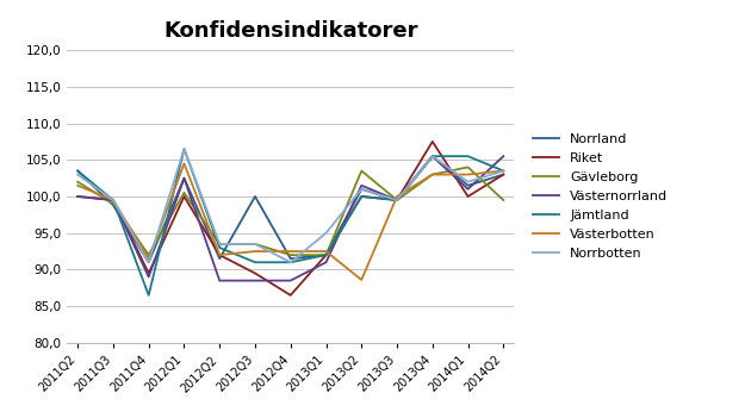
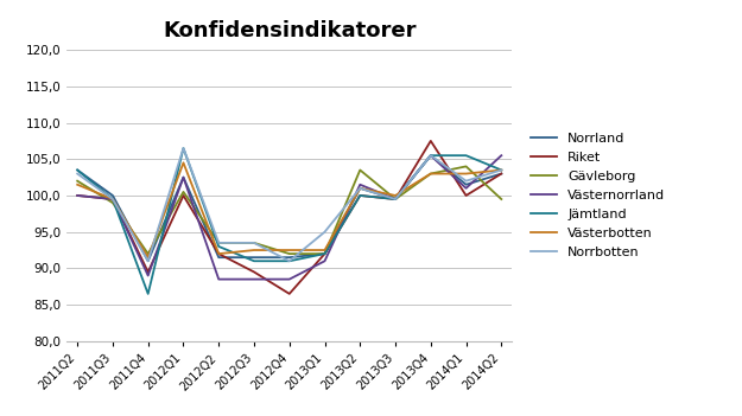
Norrland/2011Q3: 98,8 -> 100,0
Norrland/2012Q3: 100,0 -> 91,5
Västerbotten/2013Q2: 88,6 -> 101,0
